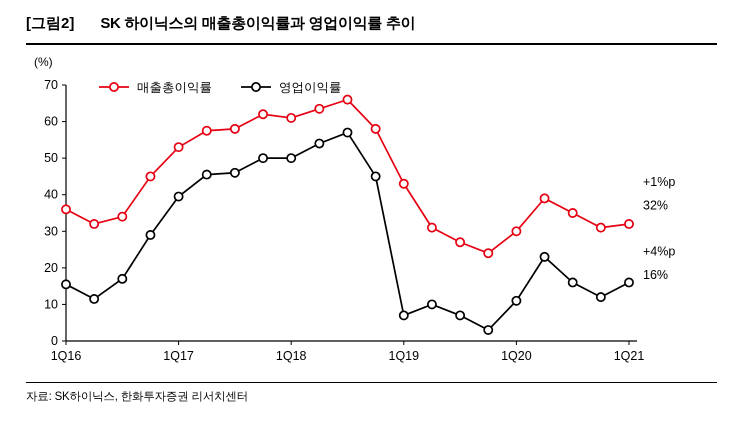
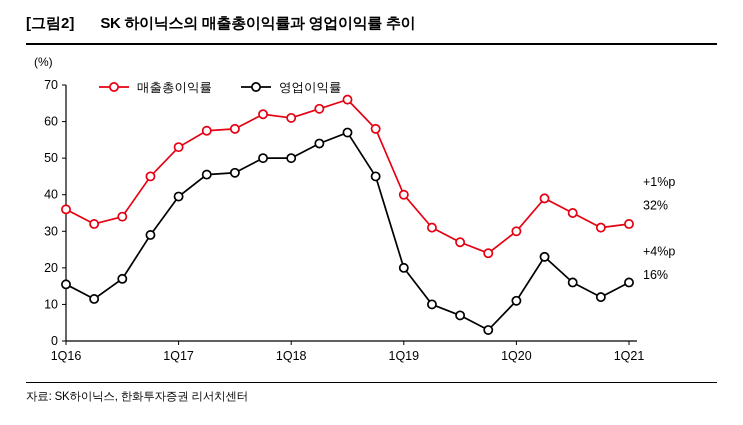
매출총이익률/1Q19: 43 -> 40
영업이익률/1Q19: 7 -> 20
